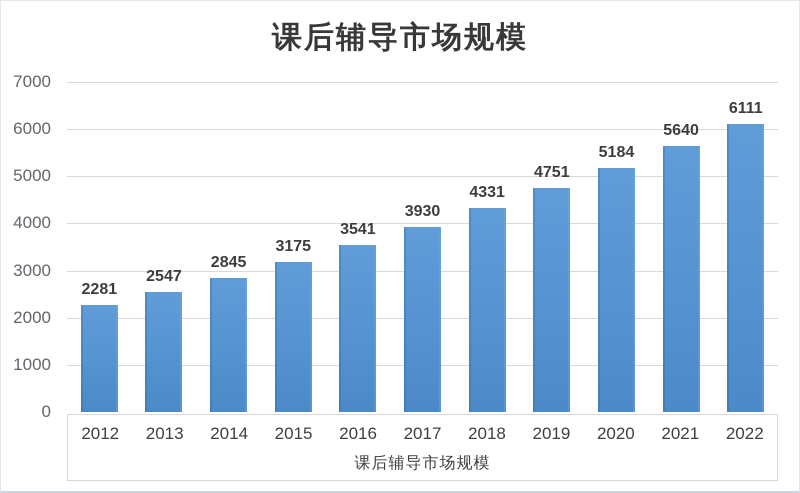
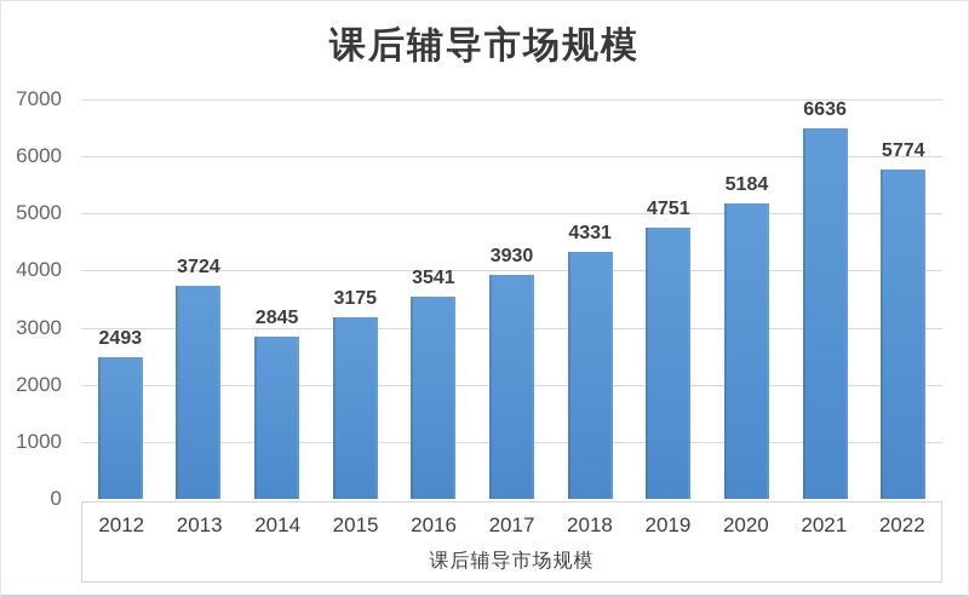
2012: 2281 -> 2493
2013: 2547 -> 3724
2021: 5640 -> 6636
2022: 6111 -> 5774
